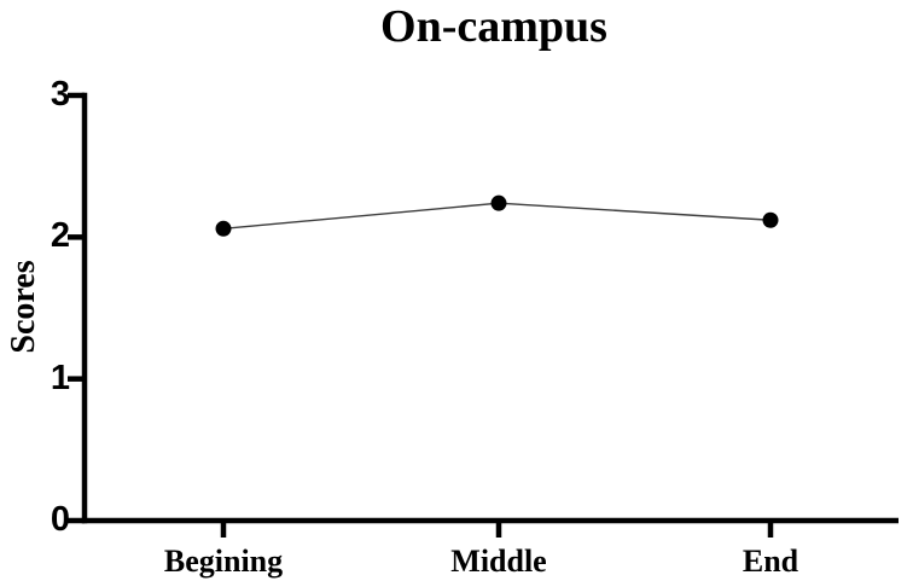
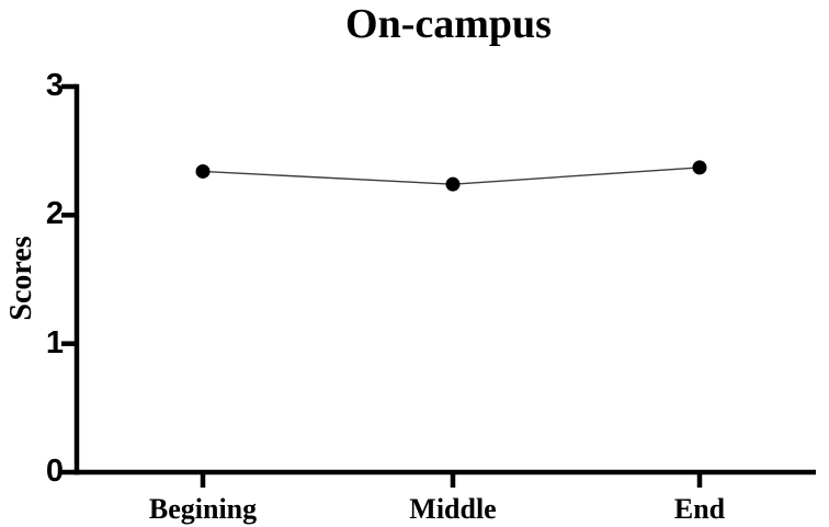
Begining: 2.06 -> 2.34
End: 2.12 -> 2.37
